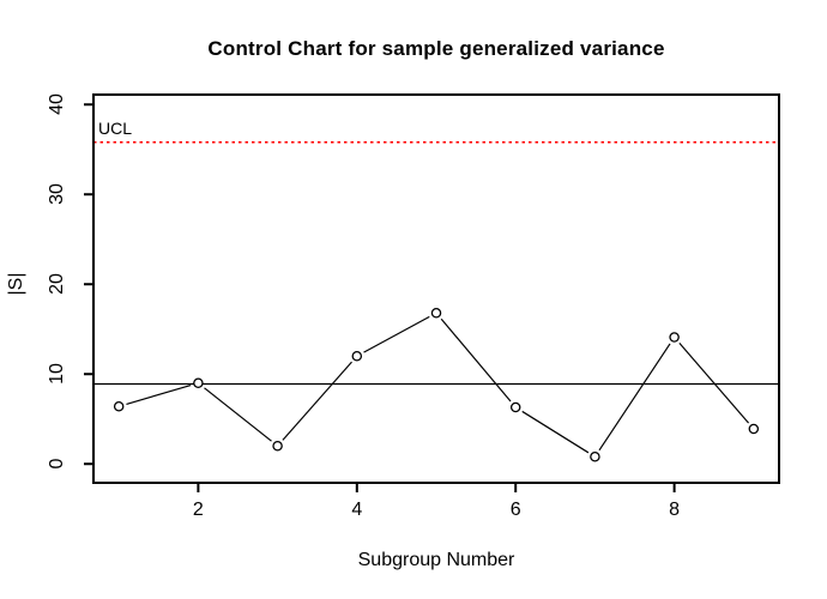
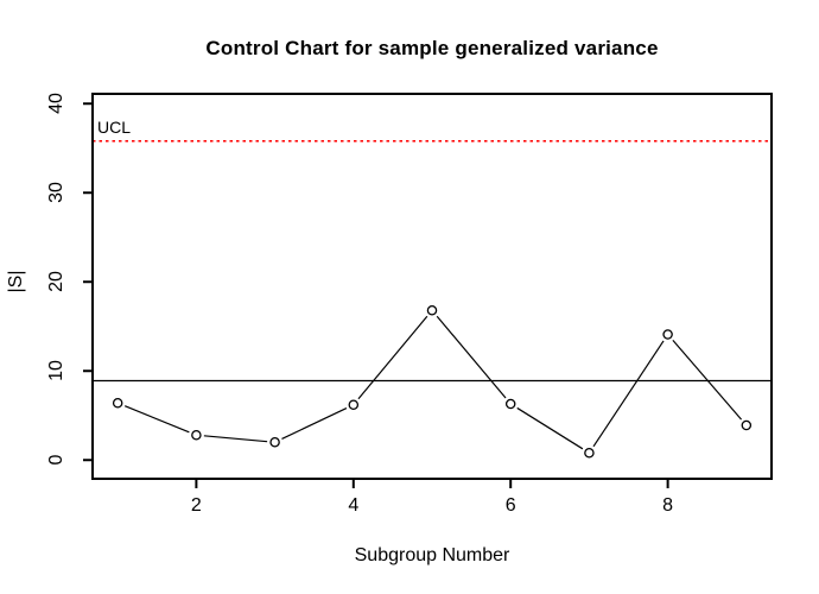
2: 9 -> 3
4: 12 -> 6
